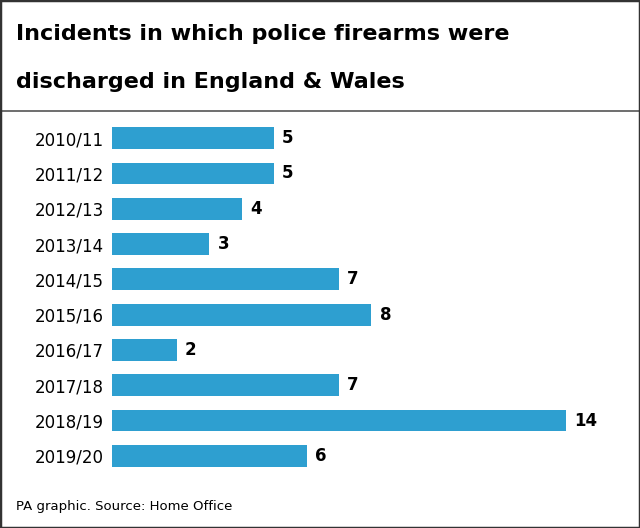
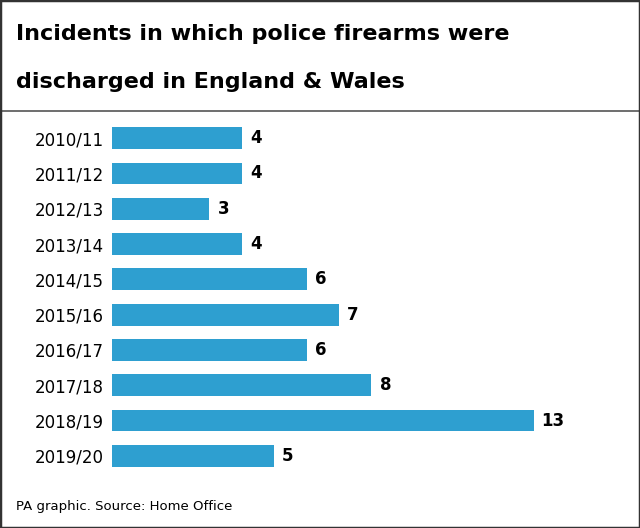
2010/11: 5 -> 4
2011/12: 5 -> 4
2012/13: 4 -> 3
2013/14: 3 -> 4
2014/15: 7 -> 6
2015/16: 8 -> 7
2016/17: 2 -> 6
2017/18: 7 -> 8
2018/19: 14 -> 13
2019/20: 6 -> 5
